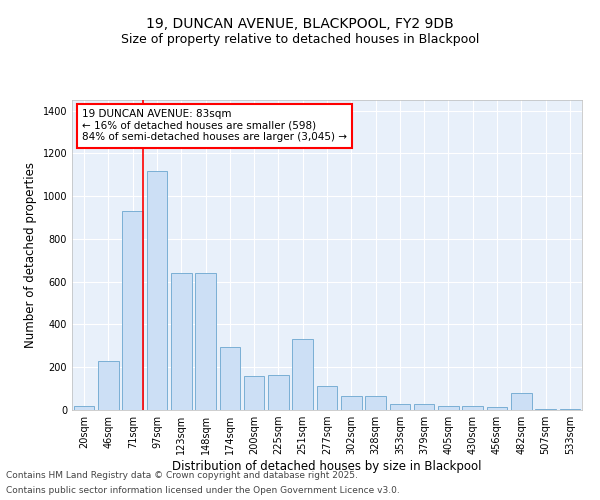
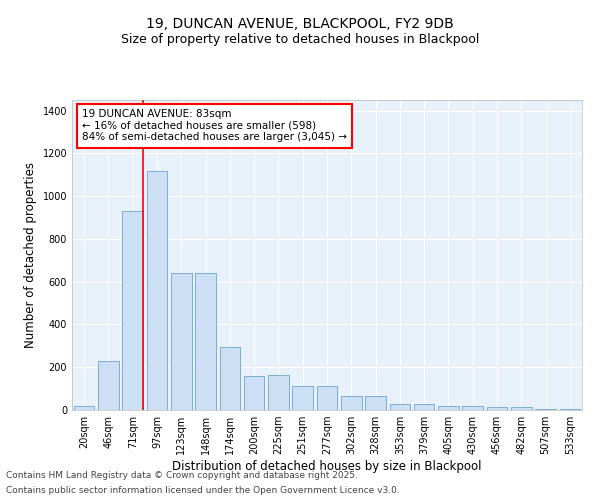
251sqm: 330 -> 110
482sqm: 80 -> 12
